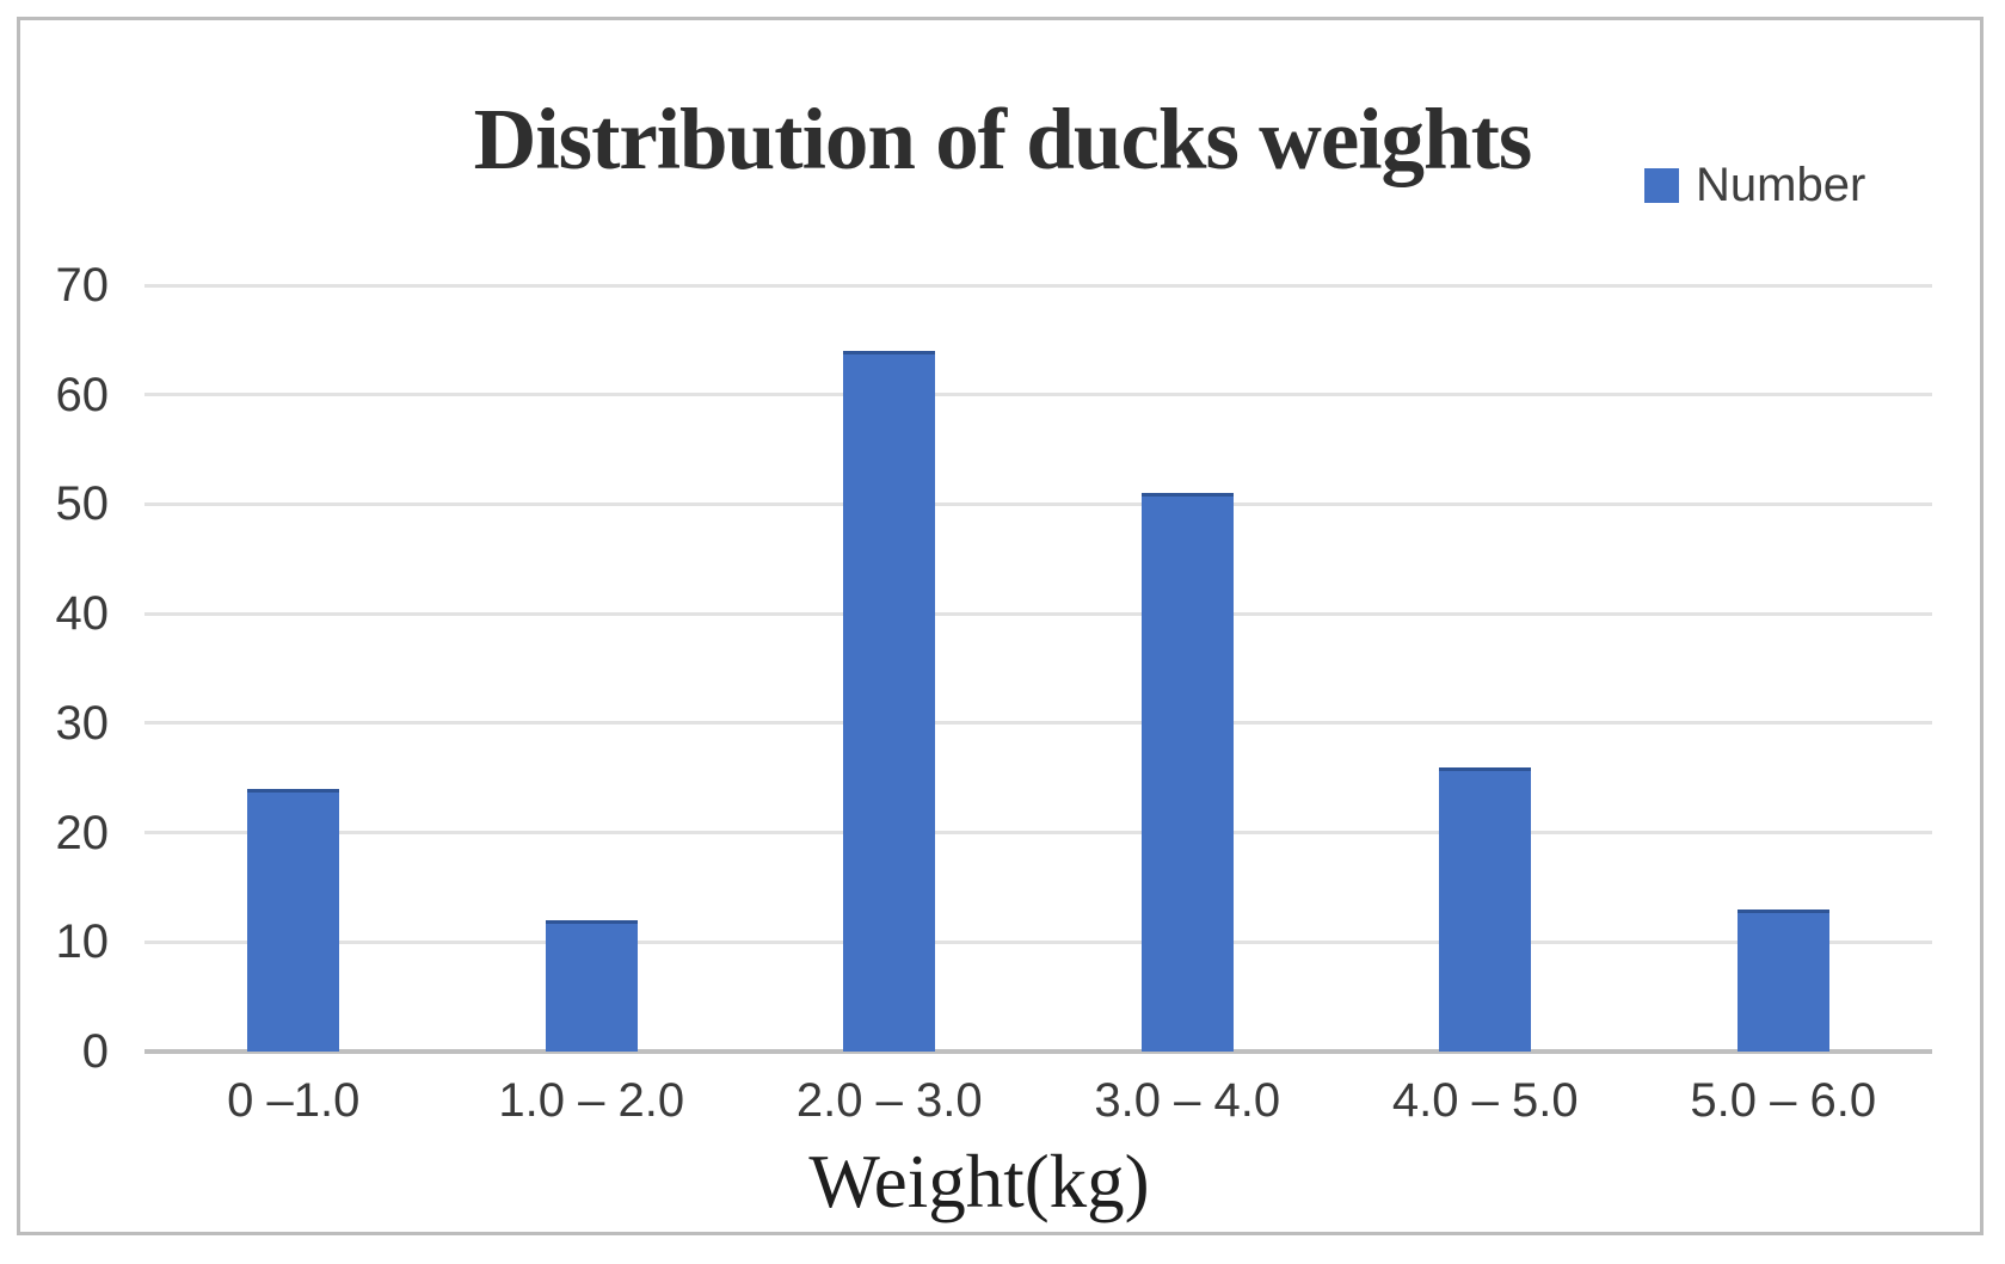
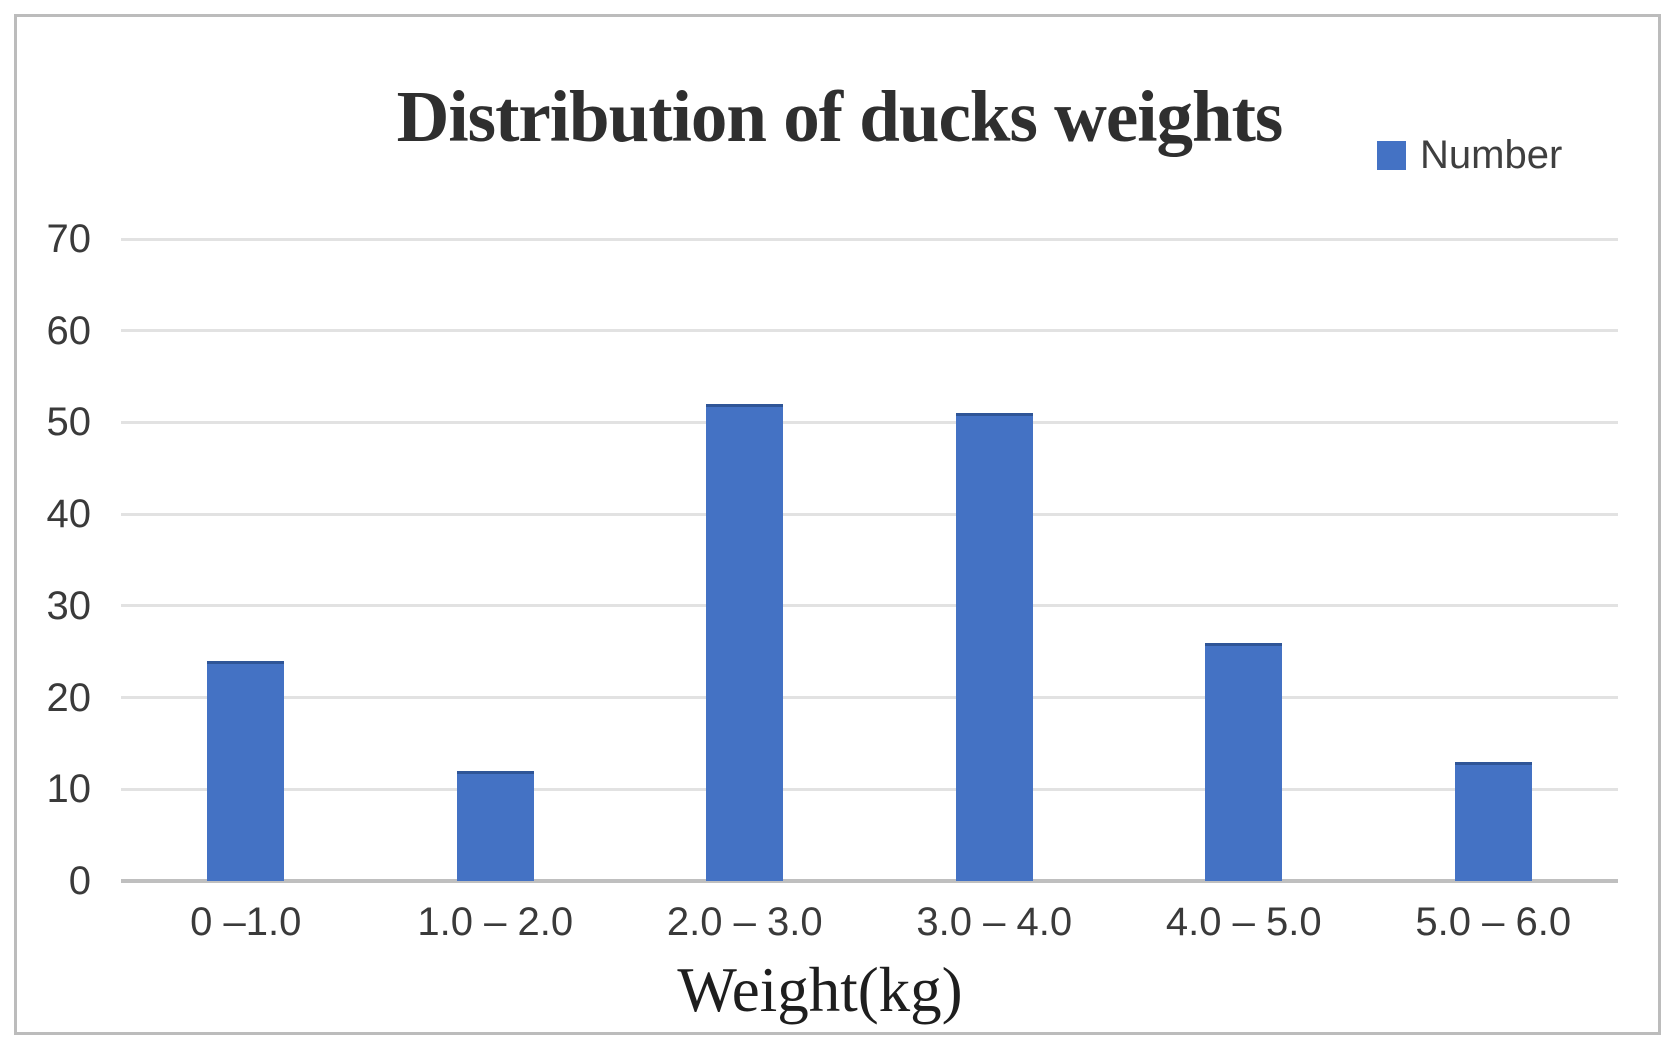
2.0 – 3.0: 64 -> 52
